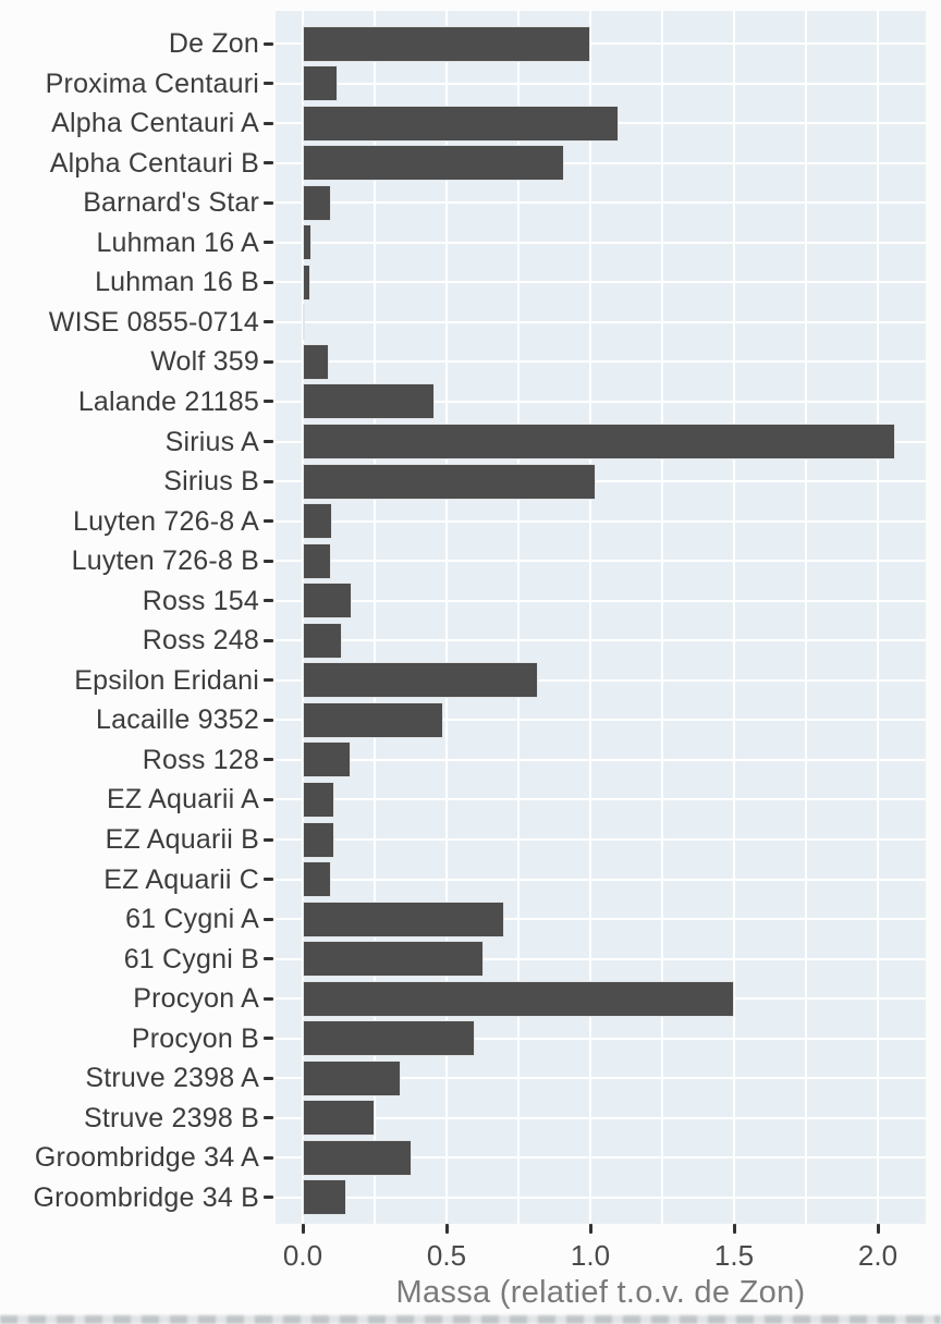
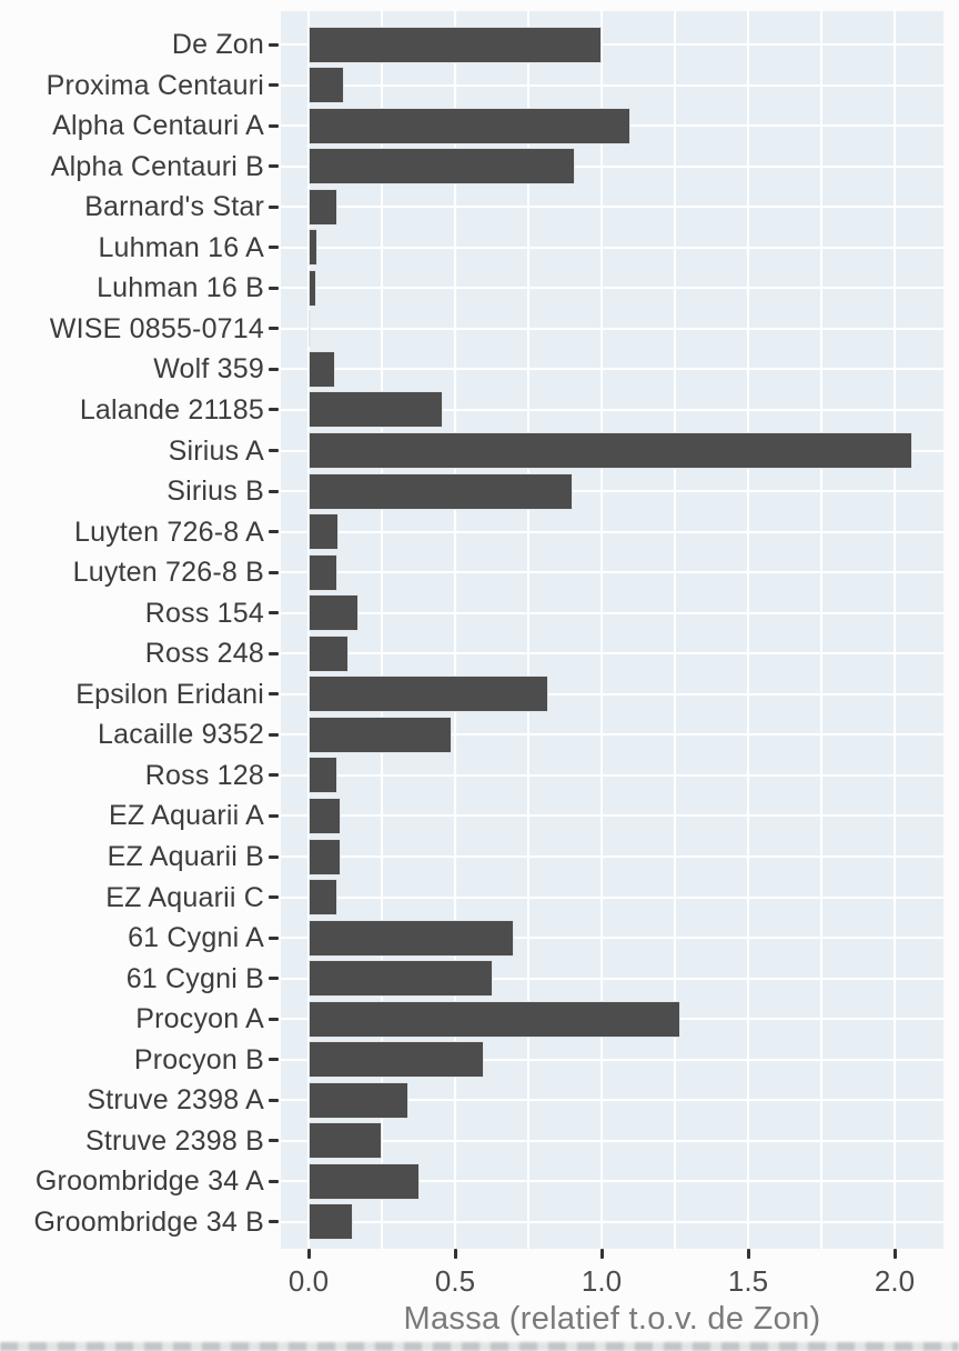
Sirius B: 1.02 -> 0.90
Ross 128: 0.17 -> 0.10
Procyon A: 1.50 -> 1.27
